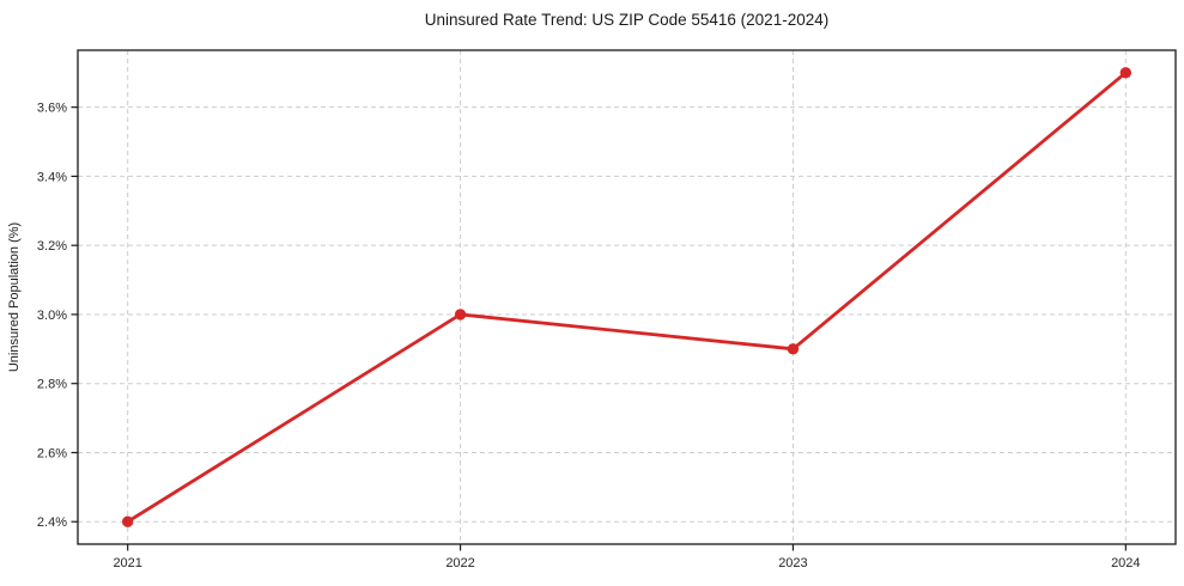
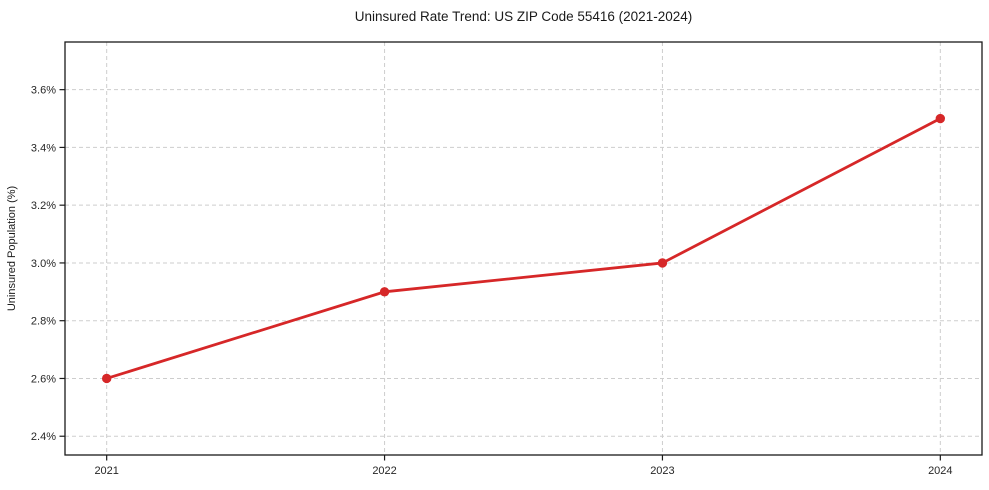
2021: 2.4% -> 2.6%
2022: 3.0% -> 2.9%
2023: 2.9% -> 3.0%
2024: 3.7% -> 3.5%
